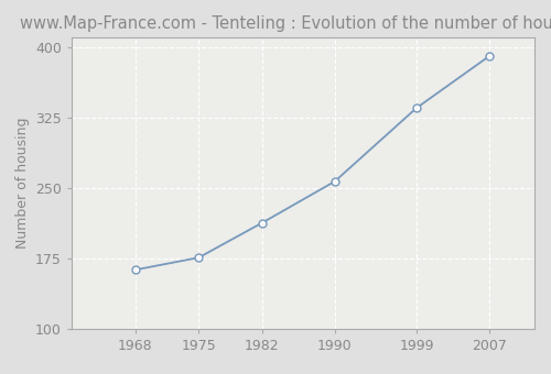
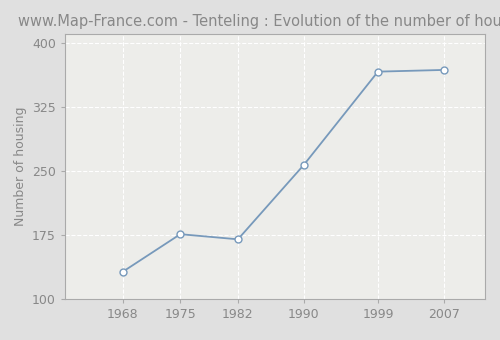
1968: 163 -> 132
1982: 213 -> 170
1999: 335 -> 366
2007: 390 -> 368
